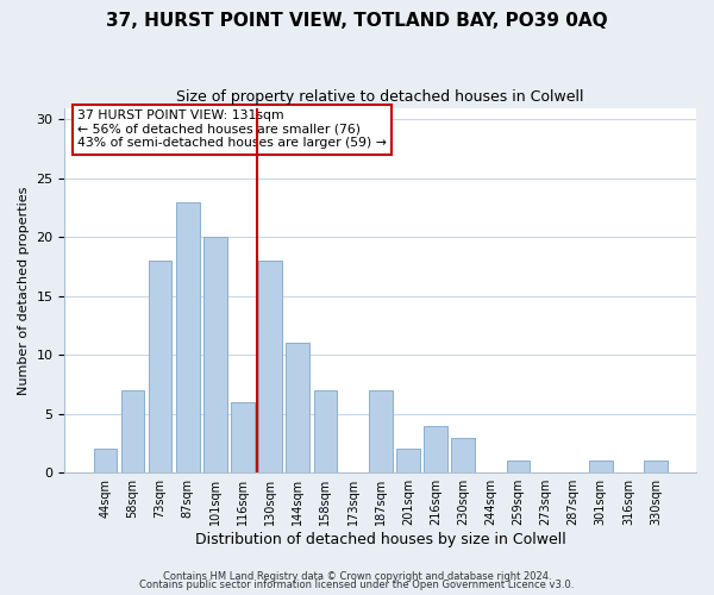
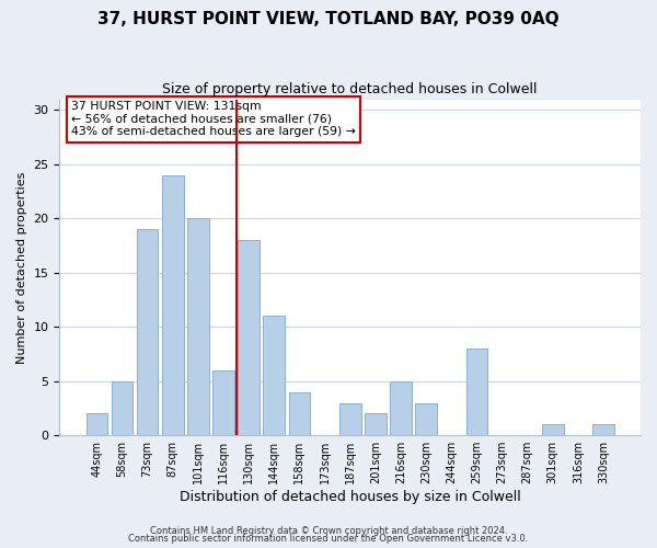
58sqm: 7 -> 5
73sqm: 18 -> 19
87sqm: 23 -> 24
158sqm: 7 -> 4
187sqm: 7 -> 3
216sqm: 4 -> 5
259sqm: 1 -> 8
